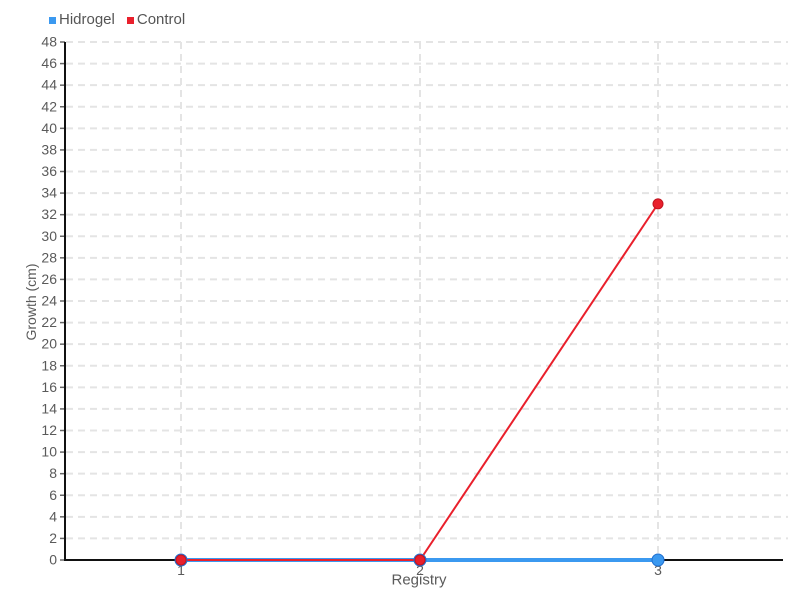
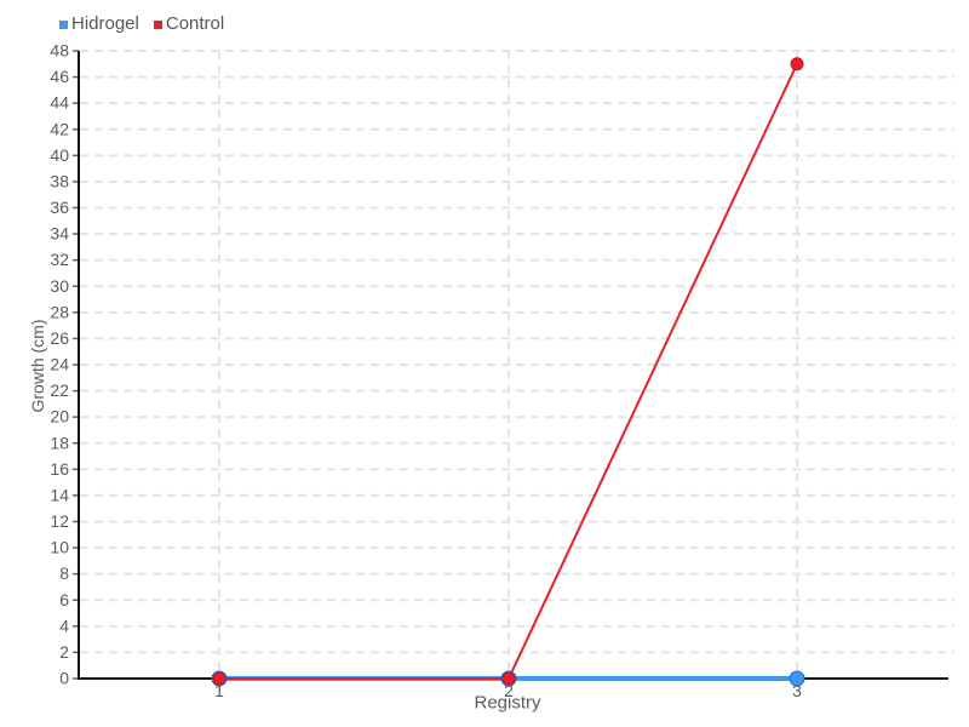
Control/3: 33 -> 47
